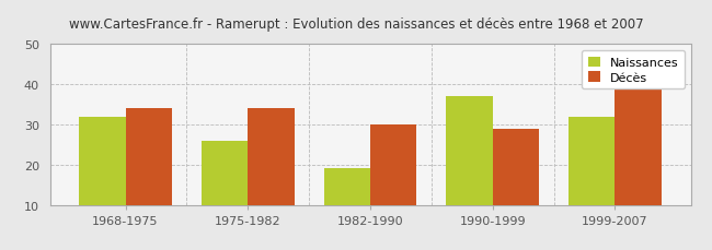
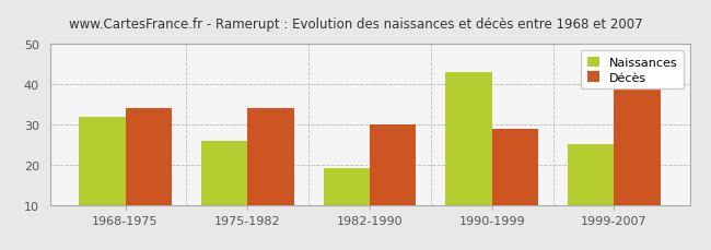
Naissances/1990-1999: 37 -> 43
Naissances/1999-2007: 32 -> 25
